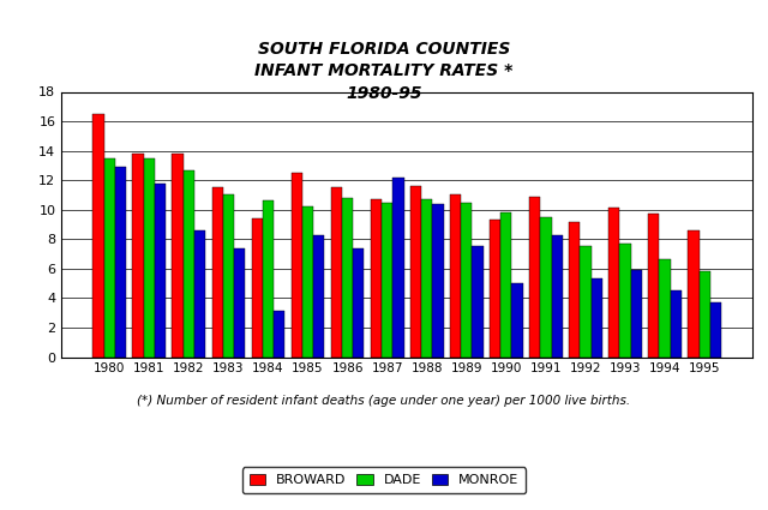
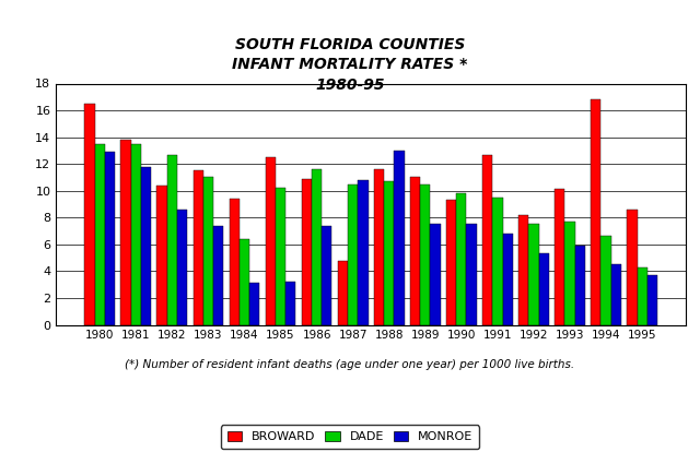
BROWARD/1982: 13.8 -> 10.4
DADE/1984: 10.6 -> 6.4
MONROE/1985: 8.3 -> 3.2
BROWARD/1986: 11.5 -> 10.9
DADE/1986: 10.8 -> 11.6
BROWARD/1987: 10.7 -> 4.8
MONROE/1987: 12.2 -> 10.8
MONROE/1988: 10.4 -> 13.0
MONROE/1990: 5.0 -> 7.5
BROWARD/1991: 10.9 -> 12.7
MONROE/1991: 8.3 -> 6.8
BROWARD/1992: 9.2 -> 8.2
BROWARD/1994: 9.7 -> 16.8
DADE/1995: 5.8 -> 4.3
